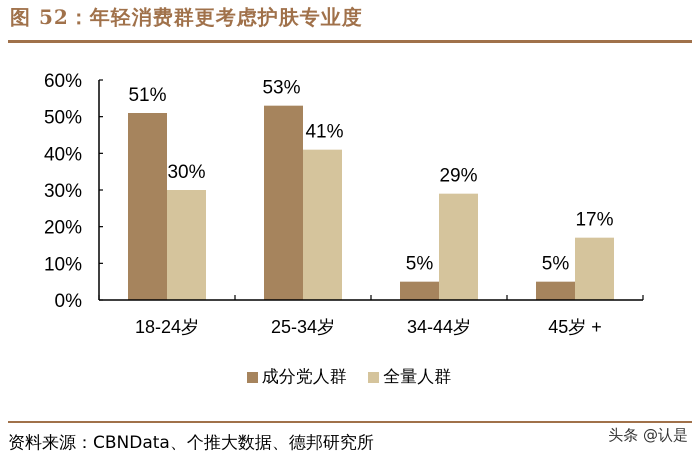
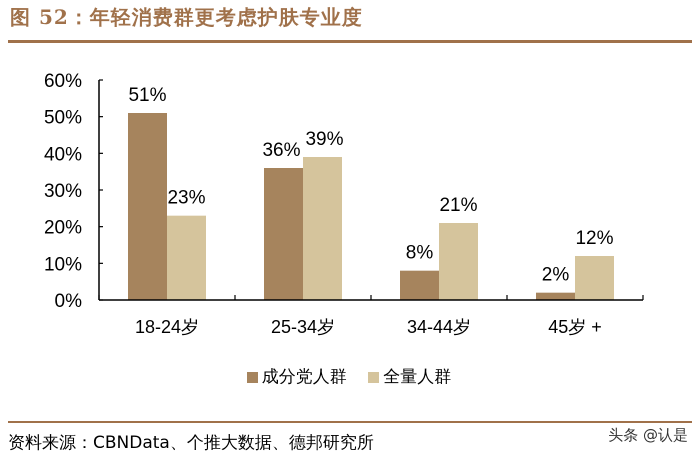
全量人群/18-24岁: 30% -> 23%
成分党人群/25-34岁: 53% -> 36%
全量人群/25-34岁: 41% -> 39%
成分党人群/34-44岁: 5% -> 8%
全量人群/34-44岁: 29% -> 21%
成分党人群/45岁 +: 5% -> 2%
全量人群/45岁 +: 17% -> 12%
